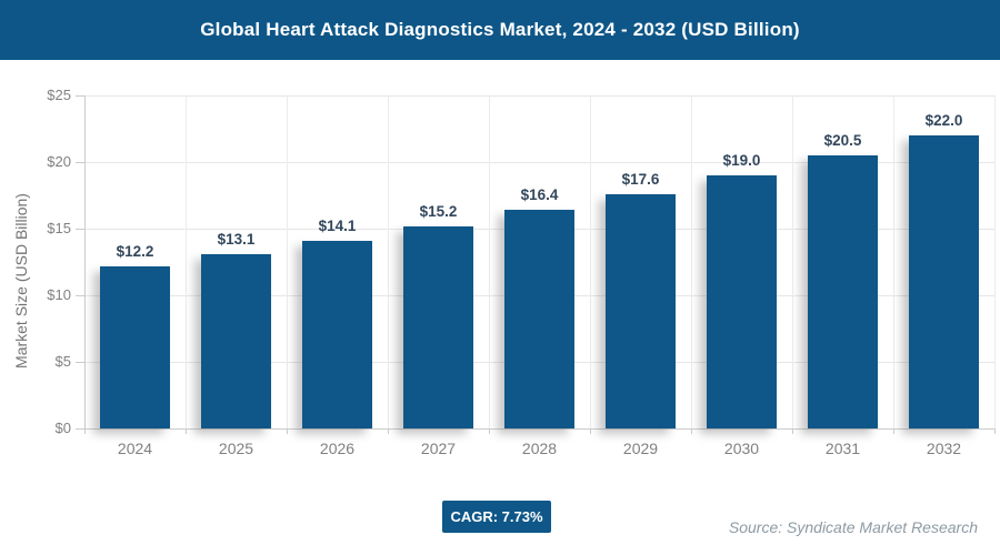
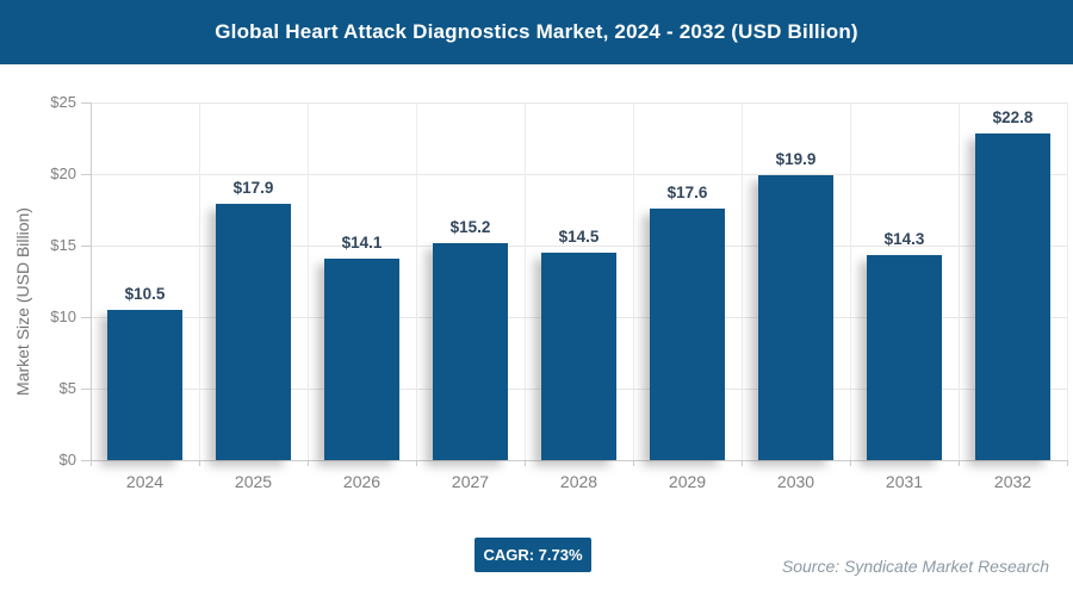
2024: $12.2 -> $10.5
2025: $13.1 -> $17.9
2028: $16.4 -> $14.5
2030: $19.0 -> $19.9
2031: $20.5 -> $14.3
2032: $22.0 -> $22.8
